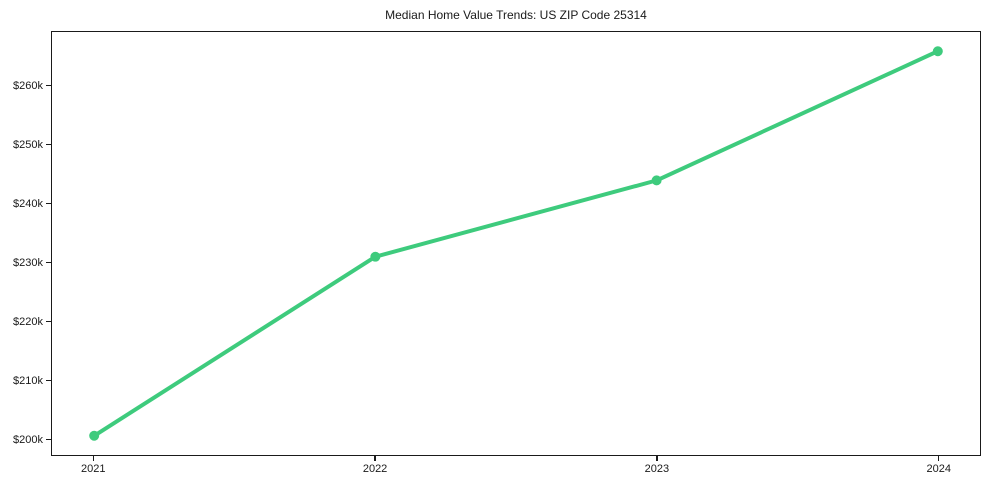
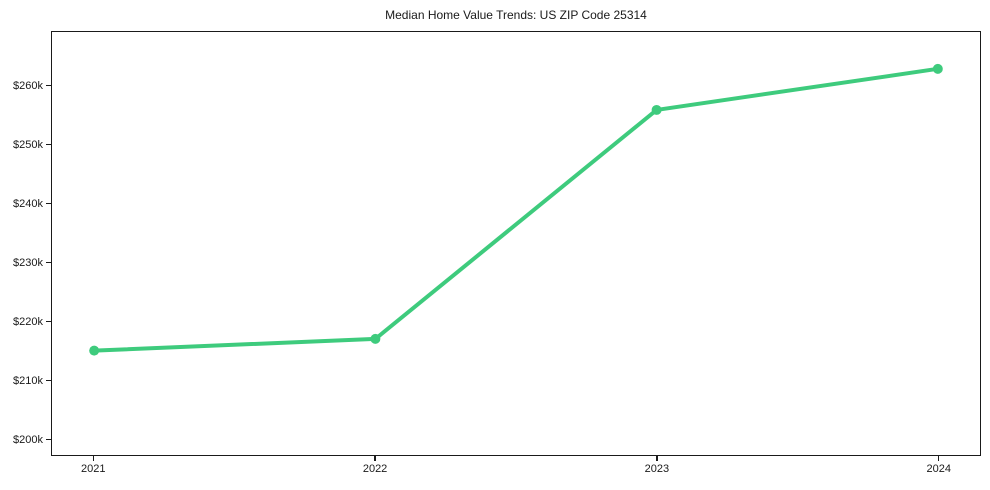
2021: $200k -> $215k
2022: $231k -> $217k
2023: $244k -> $256k
2024: $266k -> $263k
